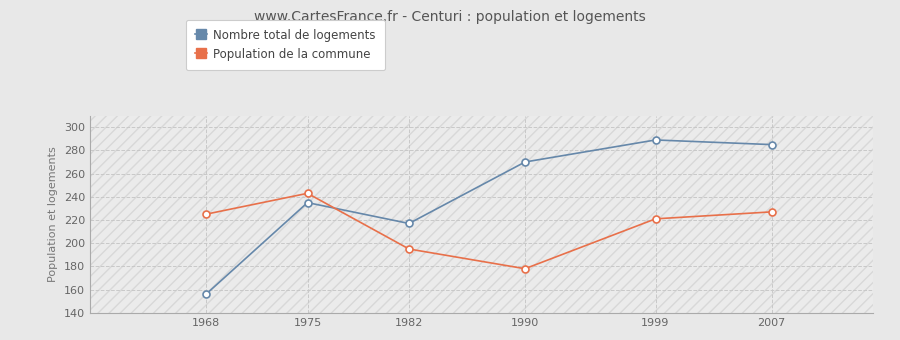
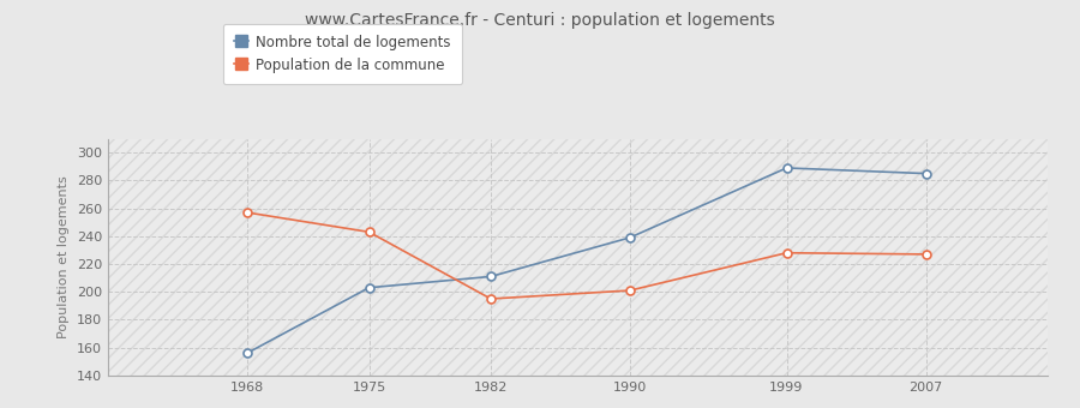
Population de la commune/1968: 225 -> 257
Nombre total de logements/1975: 235 -> 203
Nombre total de logements/1982: 217 -> 211
Nombre total de logements/1990: 270 -> 239
Population de la commune/1990: 178 -> 201
Population de la commune/1999: 221 -> 228
